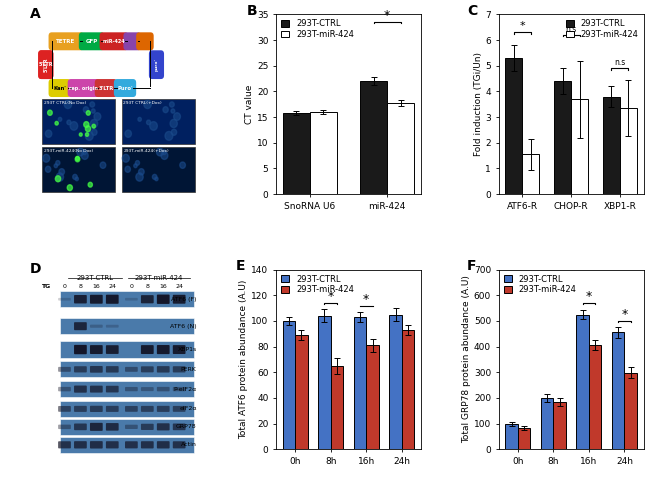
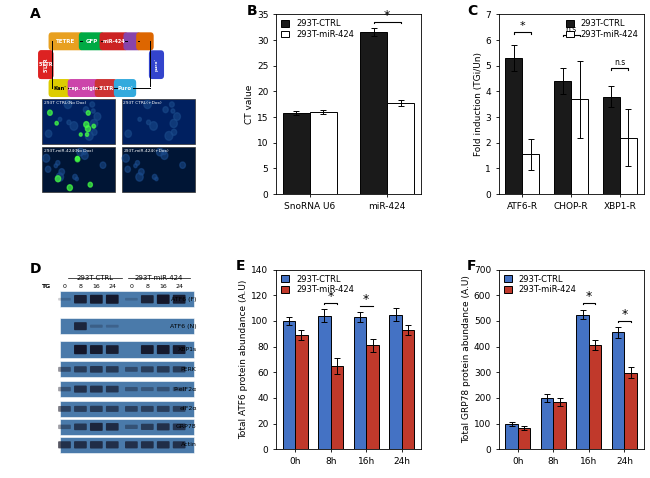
293T-CTRL/miR-424: 22.0 -> 31.5
293T-miR-424/XBP1-R: 3.35 -> 2.20
